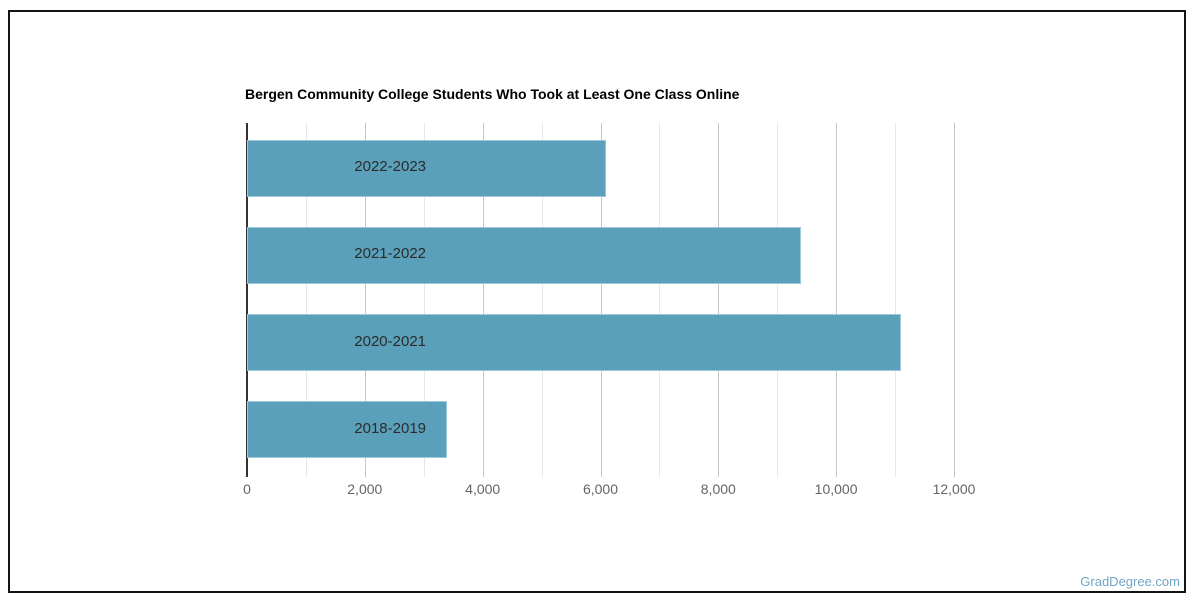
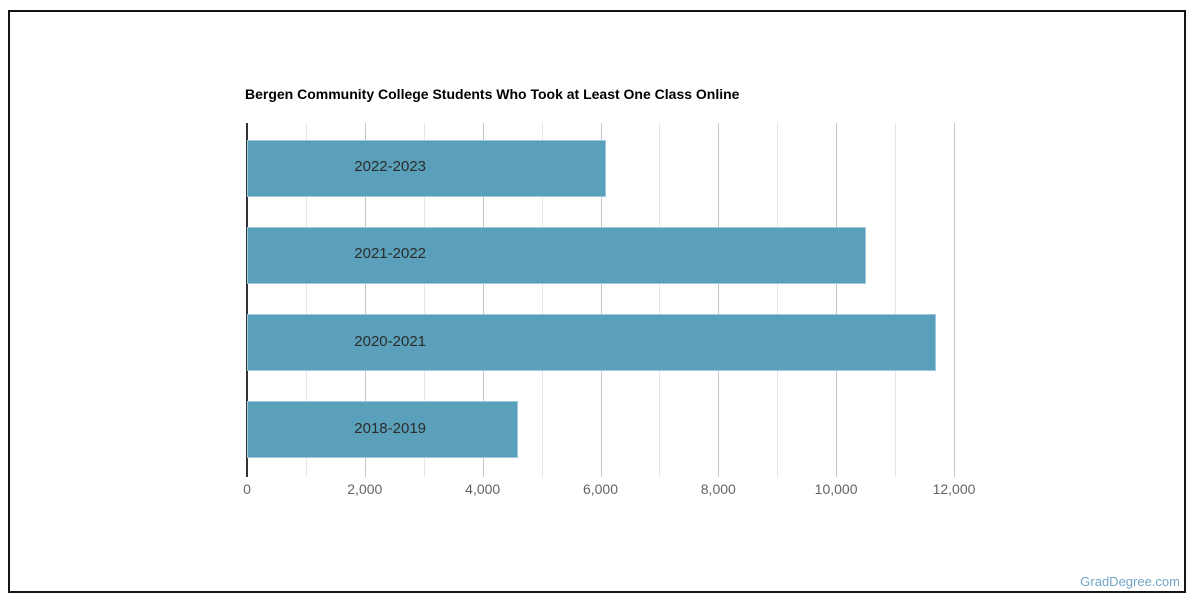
2021-2022: 9400 -> 10500
2020-2021: 11100 -> 11700
2018-2019: 3400 -> 4600
